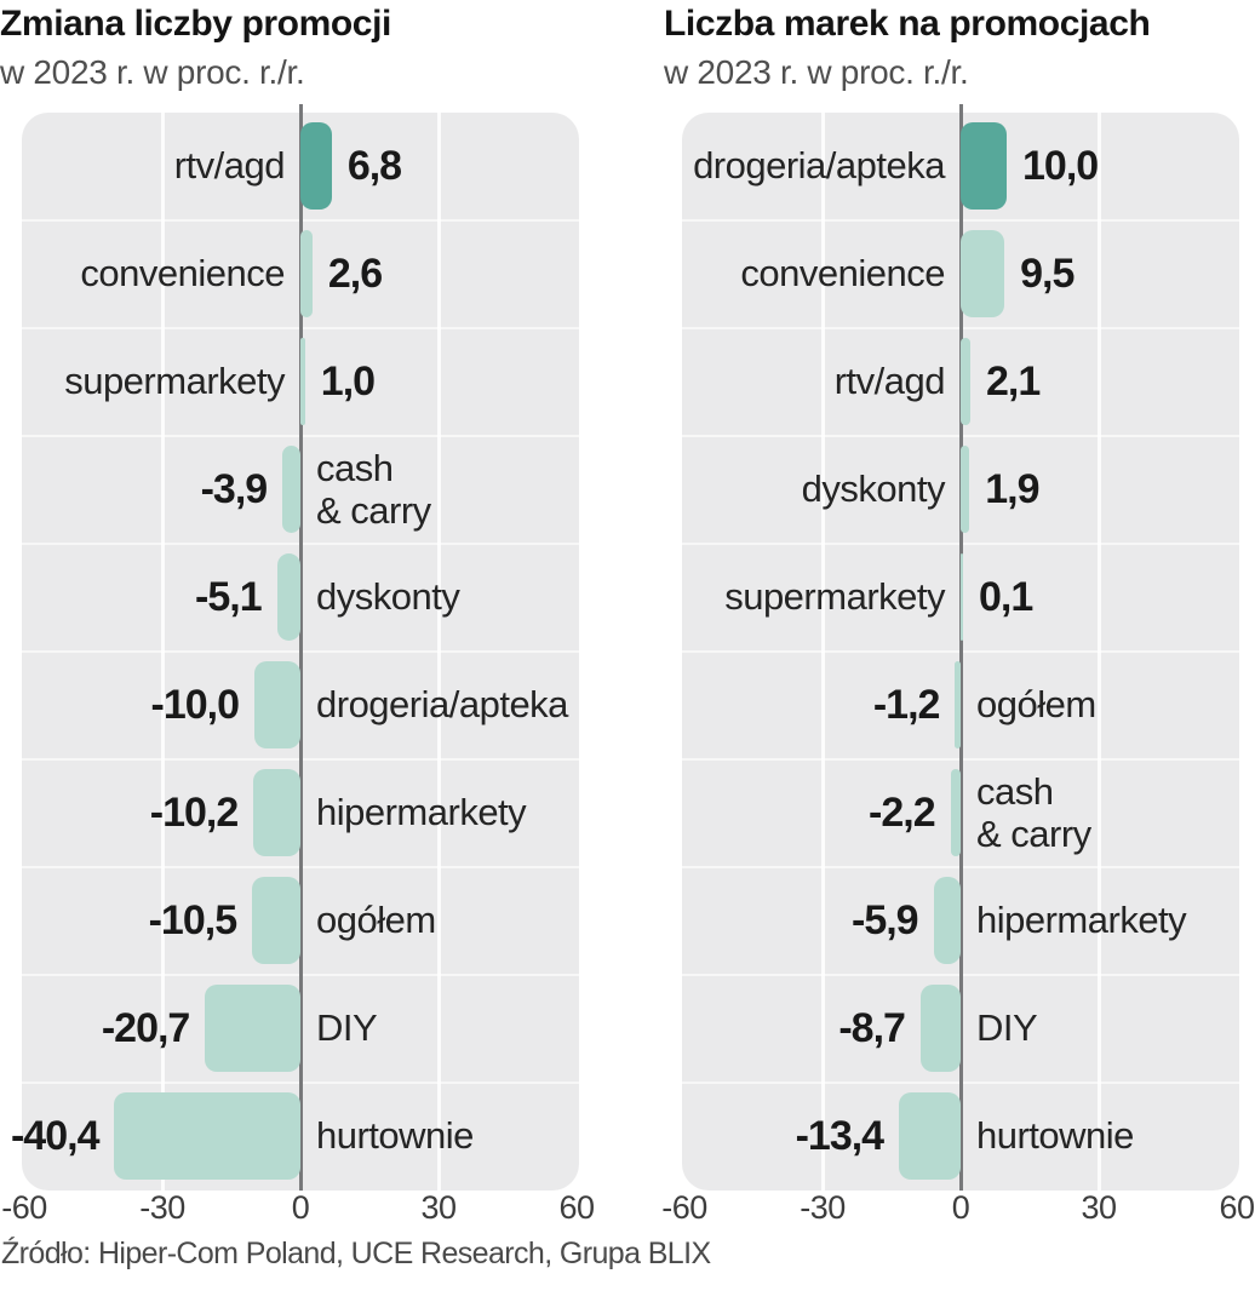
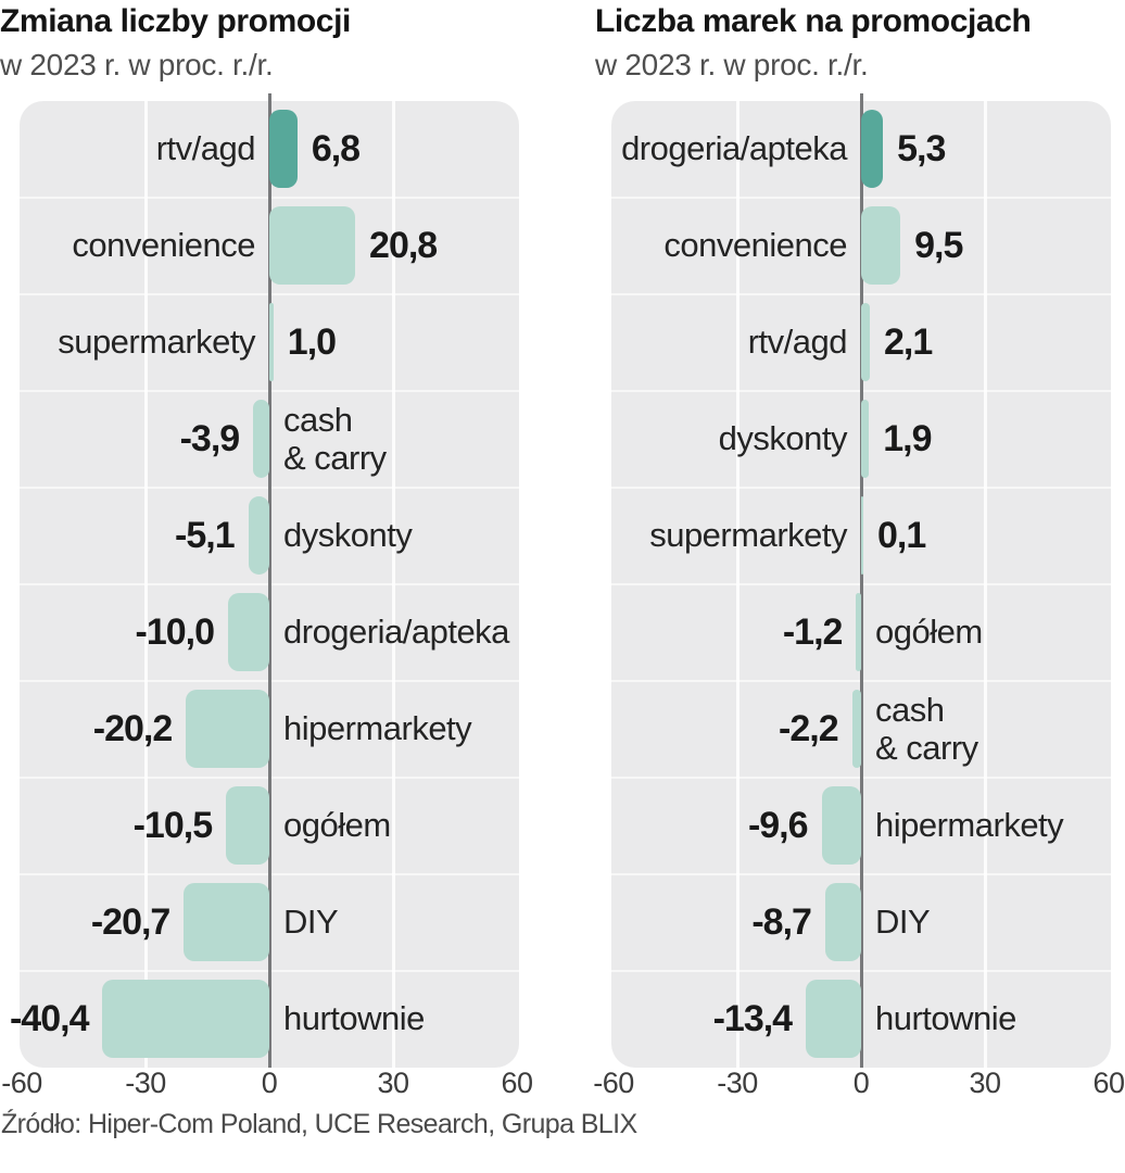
Zmiana liczby promocji/convenience: 2,6 -> 20,8
Zmiana liczby promocji/hipermarkety: -10,2 -> -20,2
Liczba marek na promocjach/drogeria/apteka: 10,0 -> 5,3
Liczba marek na promocjach/hipermarkety: -5,9 -> -9,6
